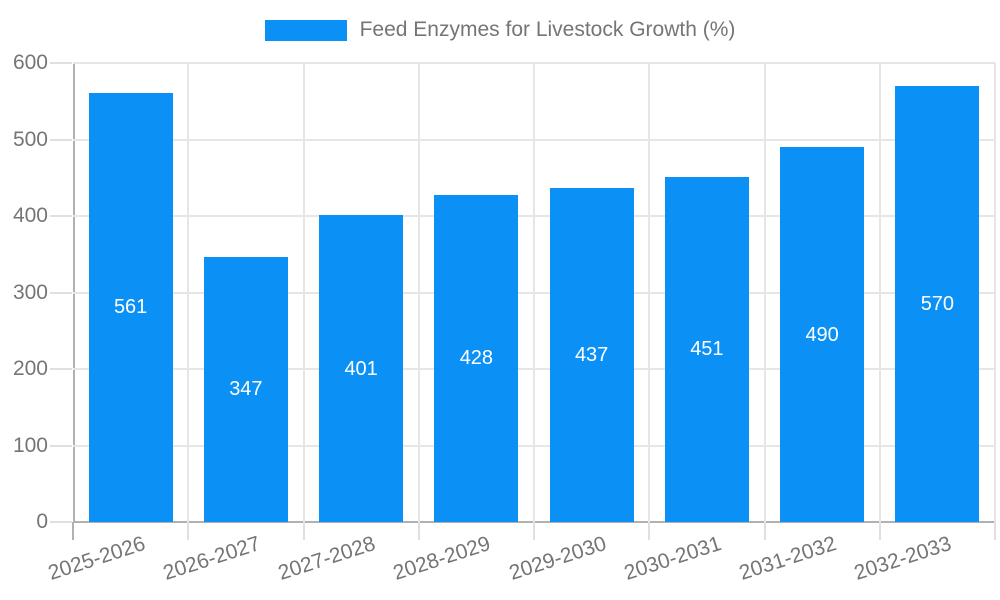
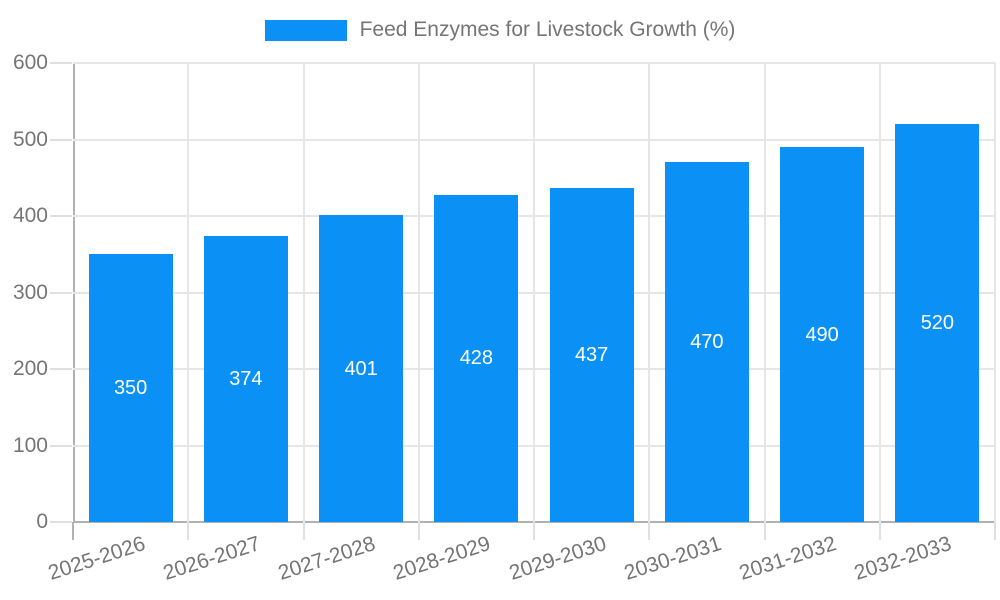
2025-2026: 561 -> 350
2026-2027: 347 -> 374
2030-2031: 451 -> 470
2032-2033: 570 -> 520
